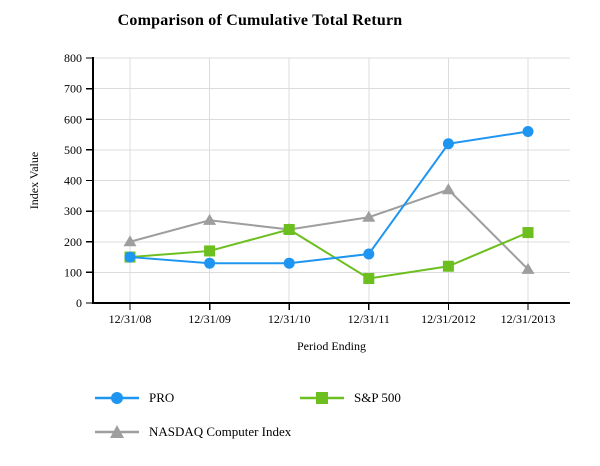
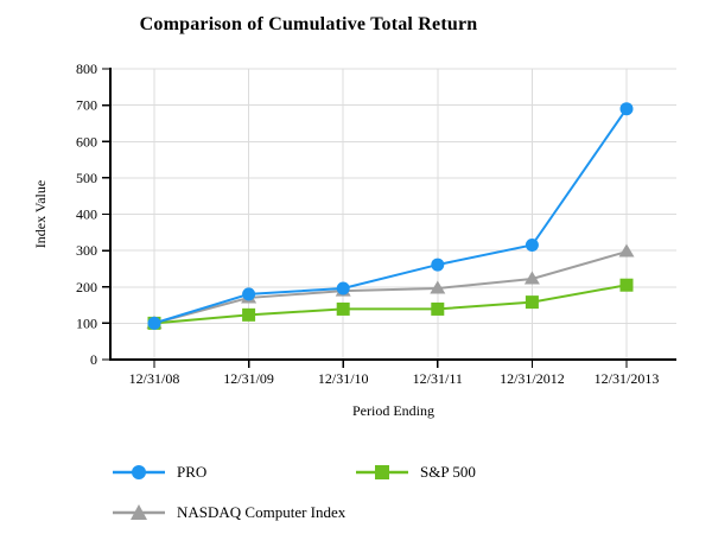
PRO/12/31/08: 150 -> 100
S&P 500/12/31/08: 150 -> 100
NASDAQ Computer Index/12/31/08: 200 -> 100
PRO/12/31/09: 130 -> 180
S&P 500/12/31/09: 170 -> 120
NASDAQ Computer Index/12/31/09: 270 -> 170
PRO/12/31/10: 130 -> 200
S&P 500/12/31/10: 240 -> 140
NASDAQ Computer Index/12/31/10: 240 -> 190
PRO/12/31/11: 160 -> 260
S&P 500/12/31/11: 80 -> 140
NASDAQ Computer Index/12/31/11: 280 -> 200
PRO/12/31/2012: 520 -> 320
S&P 500/12/31/2012: 120 -> 160
NASDAQ Computer Index/12/31/2012: 370 -> 220
PRO/12/31/2013: 560 -> 690
S&P 500/12/31/2013: 230 -> 200
NASDAQ Computer Index/12/31/2013: 110 -> 300
